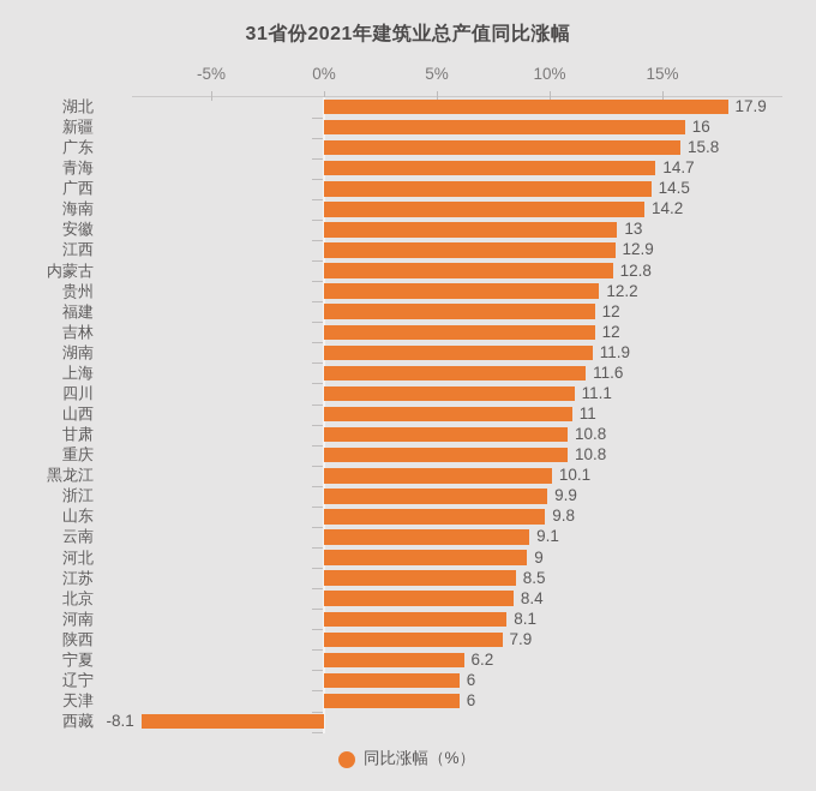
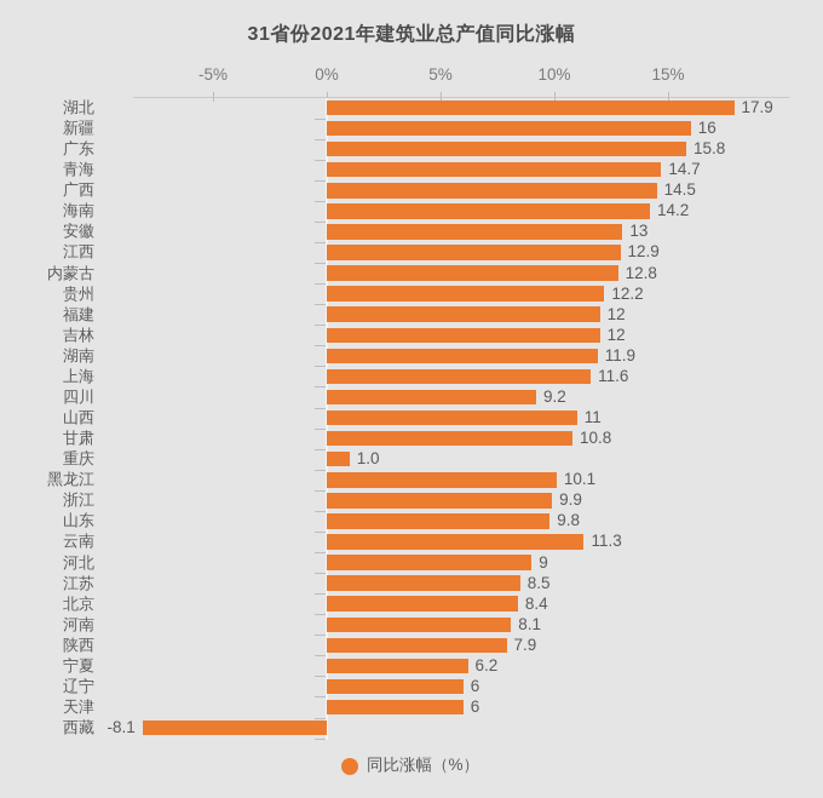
四川: 11.1 -> 9.2
重庆: 10.8 -> 1.0
云南: 9.1 -> 11.3
